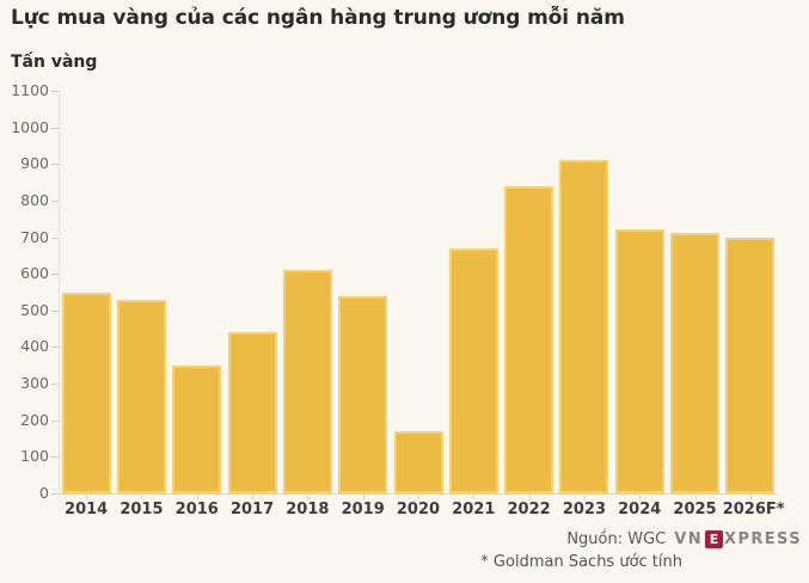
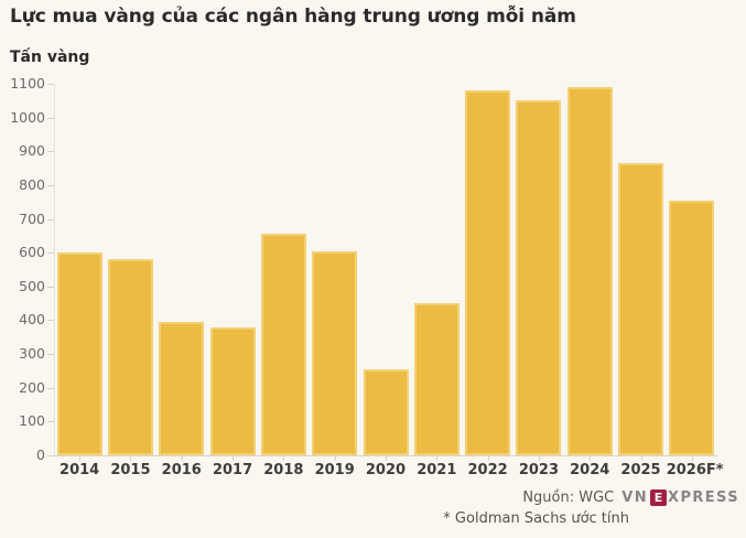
2014: 550 -> 600
2015: 530 -> 580
2016: 350 -> 400
2017: 440 -> 380
2018: 610 -> 660
2019: 540 -> 600
2020: 170 -> 260
2021: 670 -> 450
2022: 840 -> 1080
2023: 910 -> 1050
2024: 720 -> 1090
2025: 710 -> 860
2026F*: 700 -> 760
